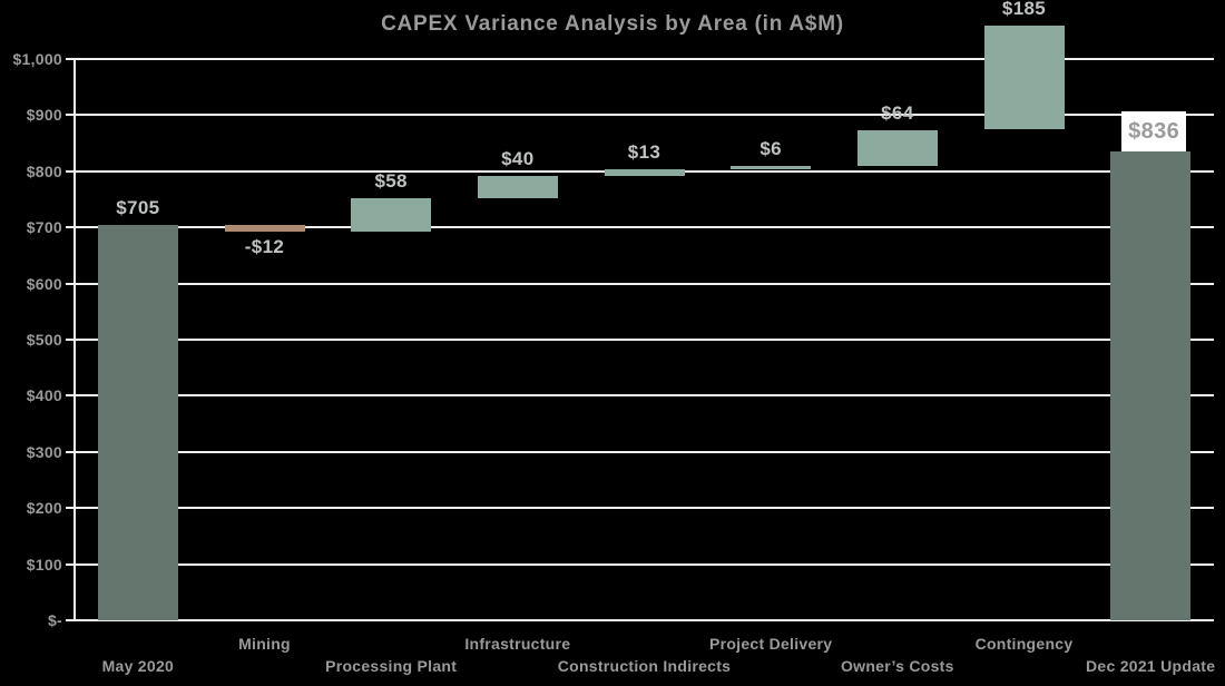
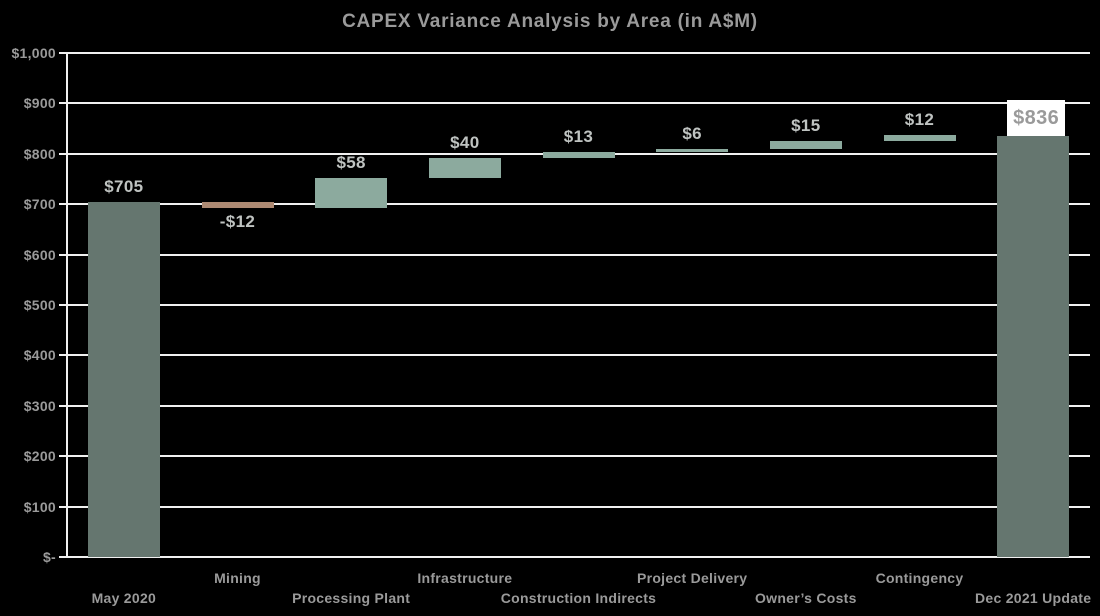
Owner’s Costs: $64 -> $15
Contingency: $185 -> $12
